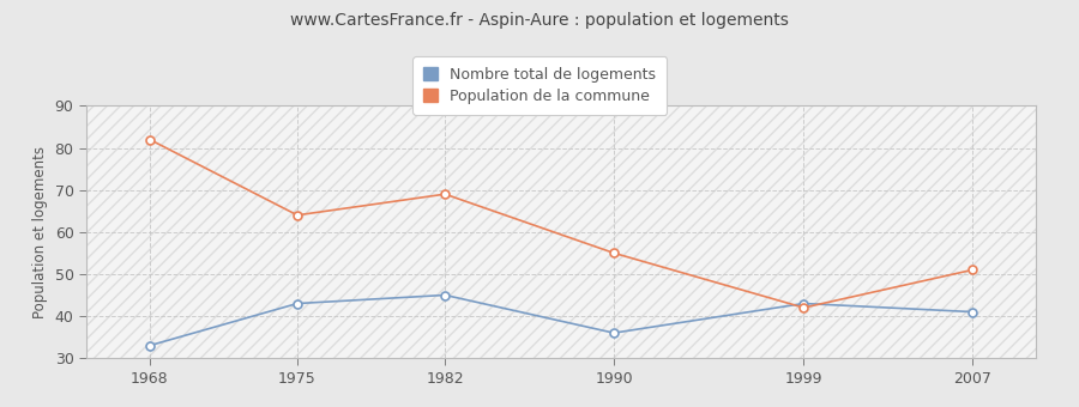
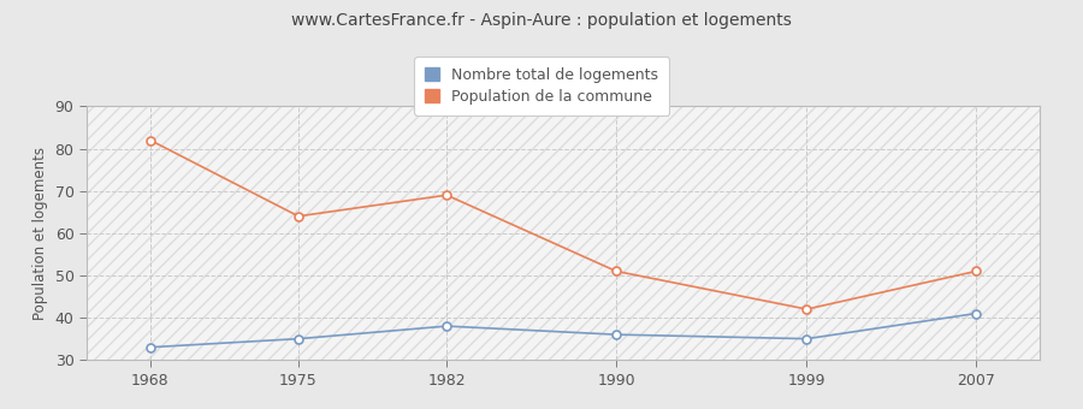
Nombre total de logements/1975: 43 -> 35
Nombre total de logements/1982: 45 -> 38
Population de la commune/1990: 55 -> 51
Nombre total de logements/1999: 43 -> 35
